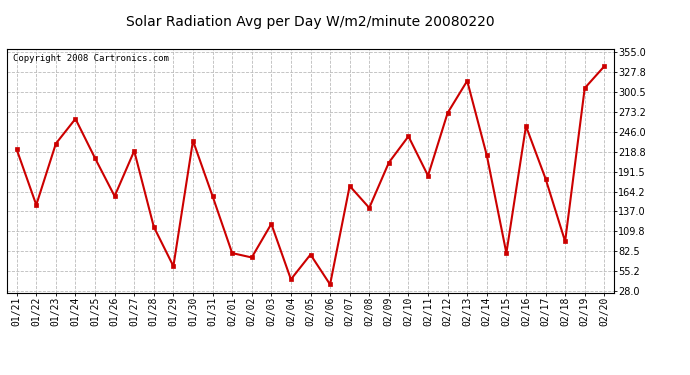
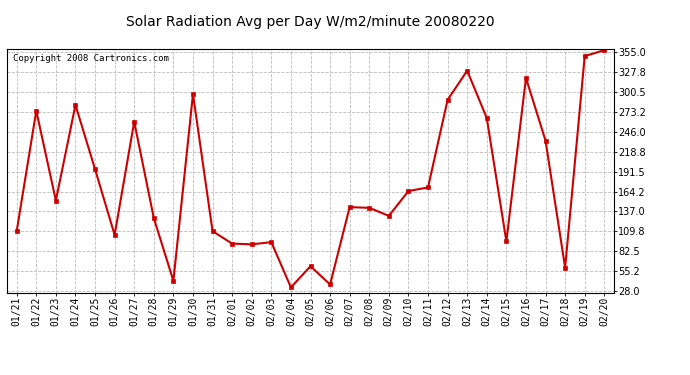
01/21: 222 -> 110
01/22: 146 -> 275
01/23: 230 -> 152
01/24: 264 -> 283
01/25: 210 -> 195
01/26: 158 -> 105
01/27: 220 -> 260
01/28: 116 -> 128
01/29: 62 -> 42
01/30: 234 -> 298
01/31: 158 -> 110
02/01: 80 -> 93
02/02: 74 -> 92
02/03: 120 -> 95
02/04: 44 -> 33
02/05: 78 -> 62
02/07: 172 -> 143
02/09: 204 -> 131
02/10: 240 -> 165
02/11: 186 -> 170
02/12: 272 -> 290
02/13: 316 -> 330
02/14: 214 -> 265
02/15: 80 -> 96
02/16: 254 -> 320
02/17: 182 -> 234
02/18: 96 -> 60
02/19: 306 -> 350
02/20: 336 -> 358
